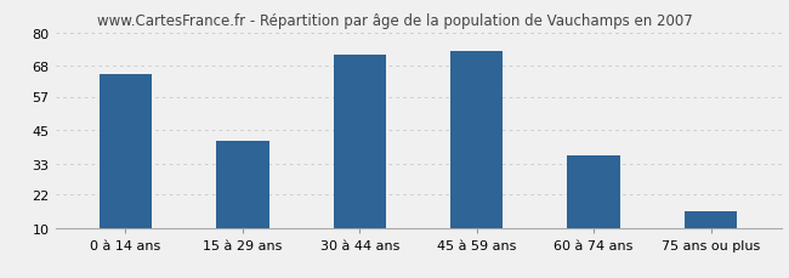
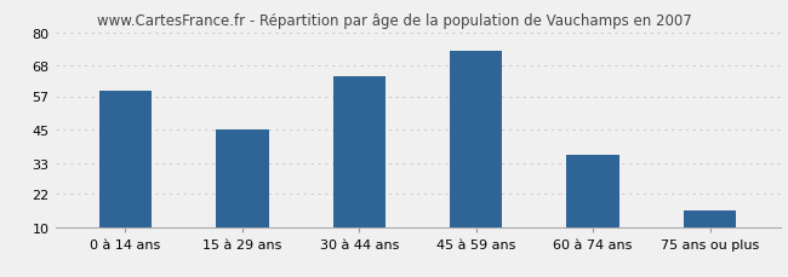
0 à 14 ans: 65.0 -> 59.0
15 à 29 ans: 41.0 -> 45.0
30 à 44 ans: 72.0 -> 64.0
